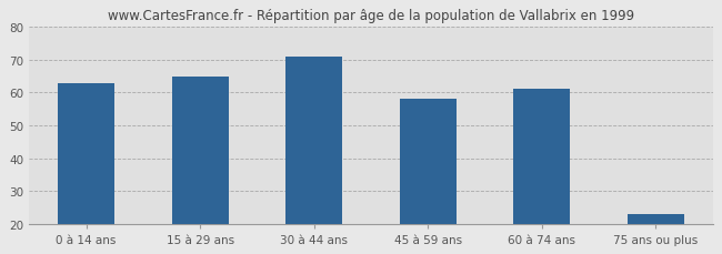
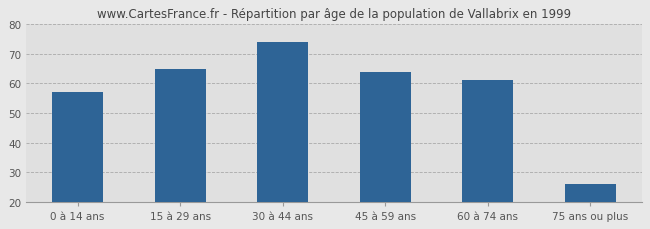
0 à 14 ans: 63 -> 57
30 à 44 ans: 71 -> 74
45 à 59 ans: 58 -> 64
75 ans ou plus: 23 -> 26
